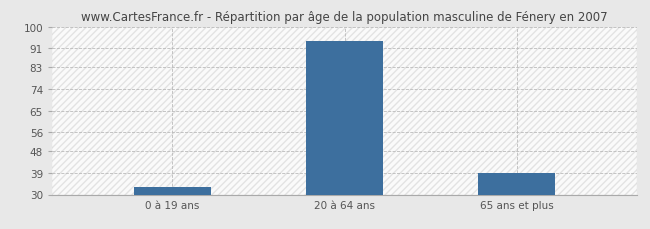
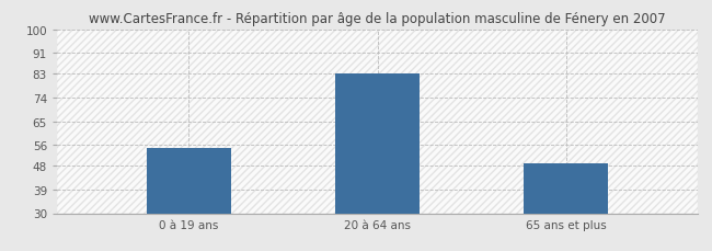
0 à 19 ans: 33 -> 55
20 à 64 ans: 94 -> 83
65 ans et plus: 39 -> 49
